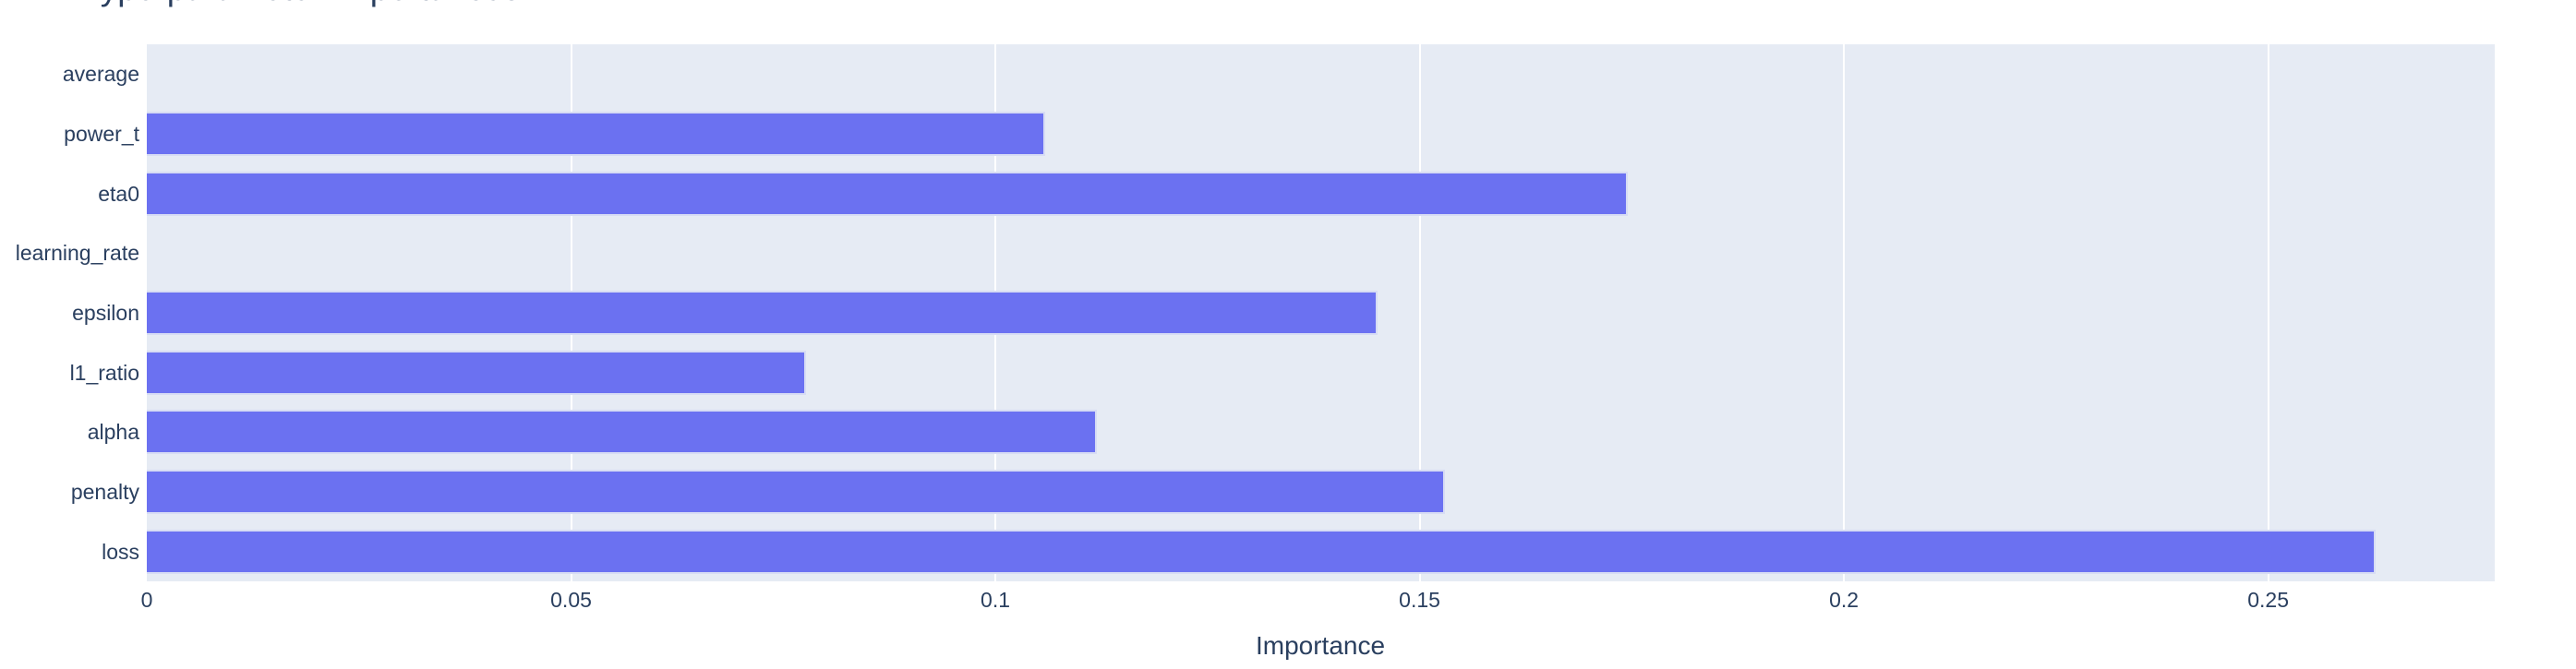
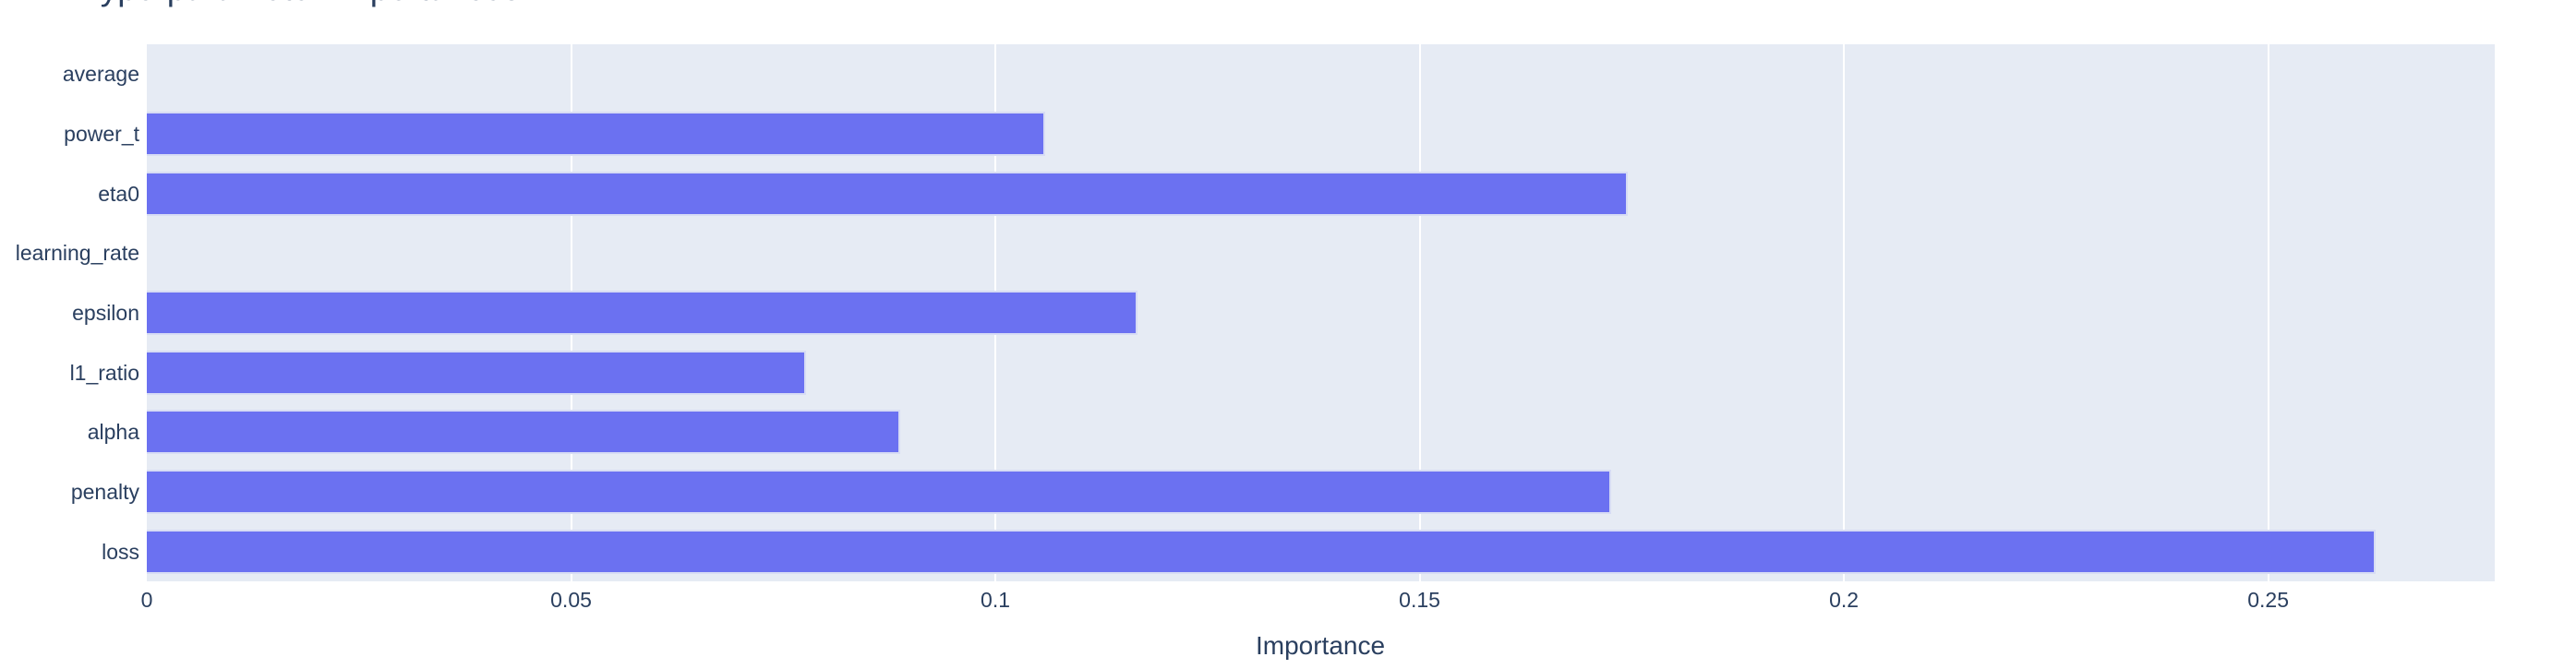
epsilon: 0.145 -> 0.117
alpha: 0.112 -> 0.089
penalty: 0.153 -> 0.173
